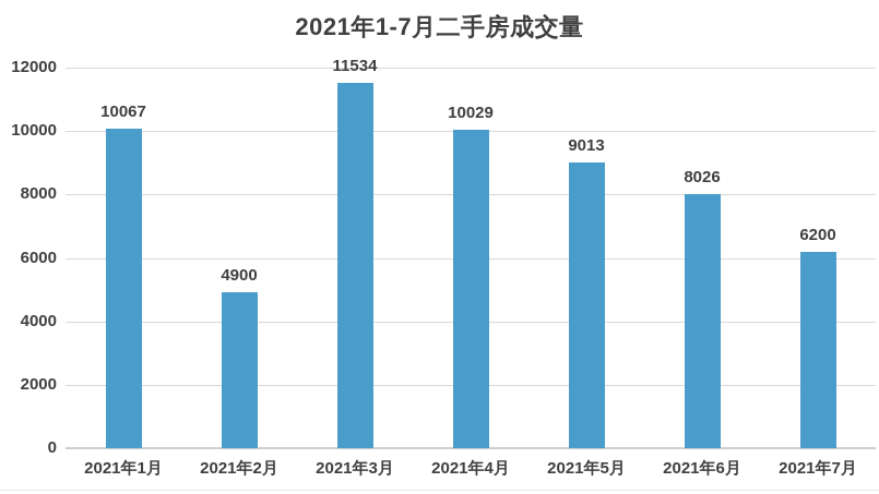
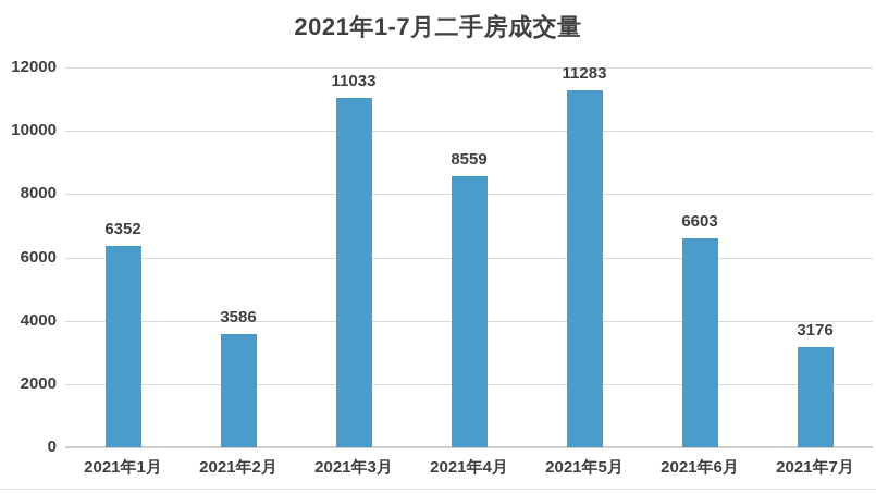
2021年1月: 10067 -> 6352
2021年2月: 4900 -> 3586
2021年3月: 11534 -> 11033
2021年4月: 10029 -> 8559
2021年5月: 9013 -> 11283
2021年6月: 8026 -> 6603
2021年7月: 6200 -> 3176
